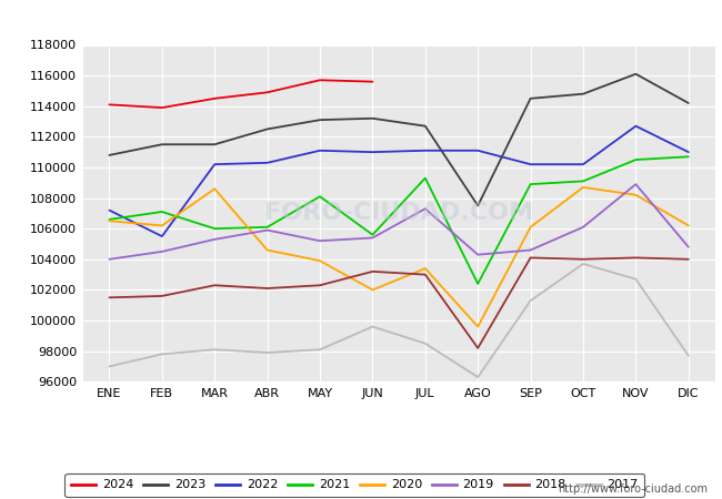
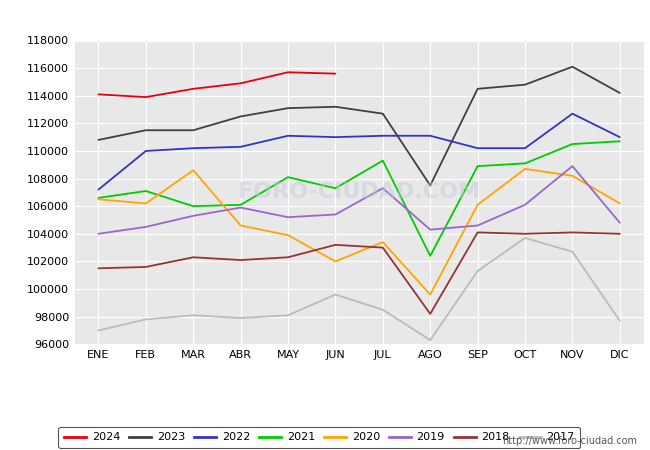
2022/FEB: 105500 -> 110000
2021/JUN: 105600 -> 107300
